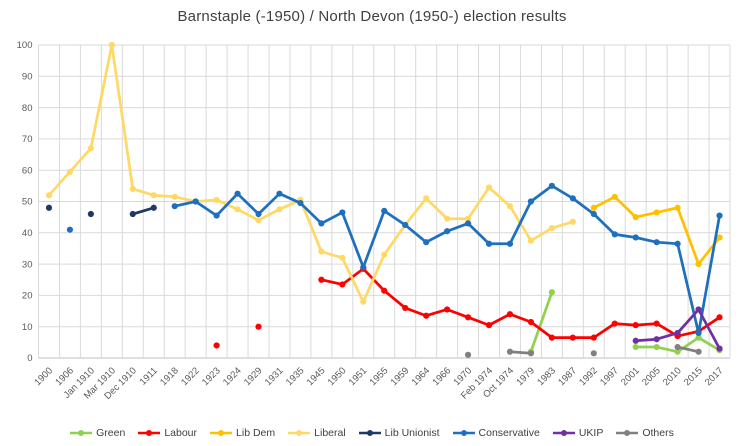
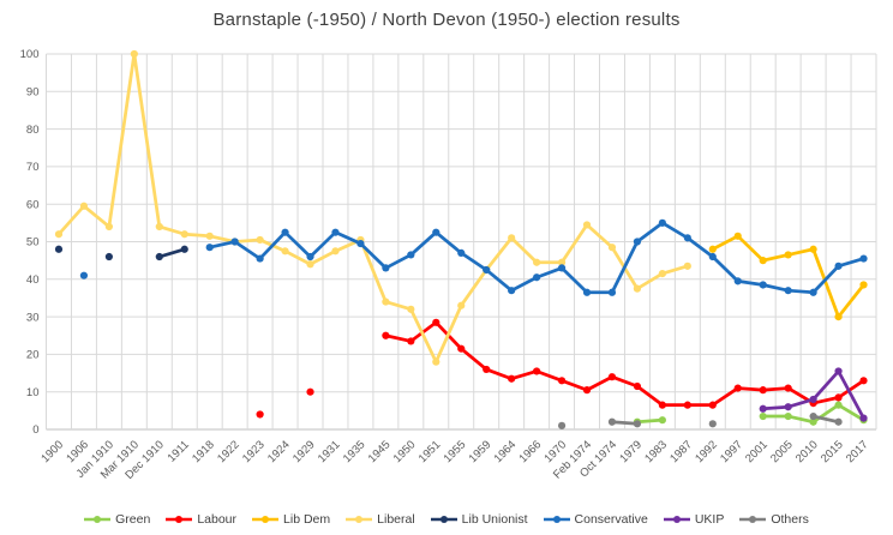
Liberal/Jan 1910: 67 -> 54
Conservative/1951: 29 -> 52
Green/1983: 21 -> 2
Conservative/2015: 8 -> 44
